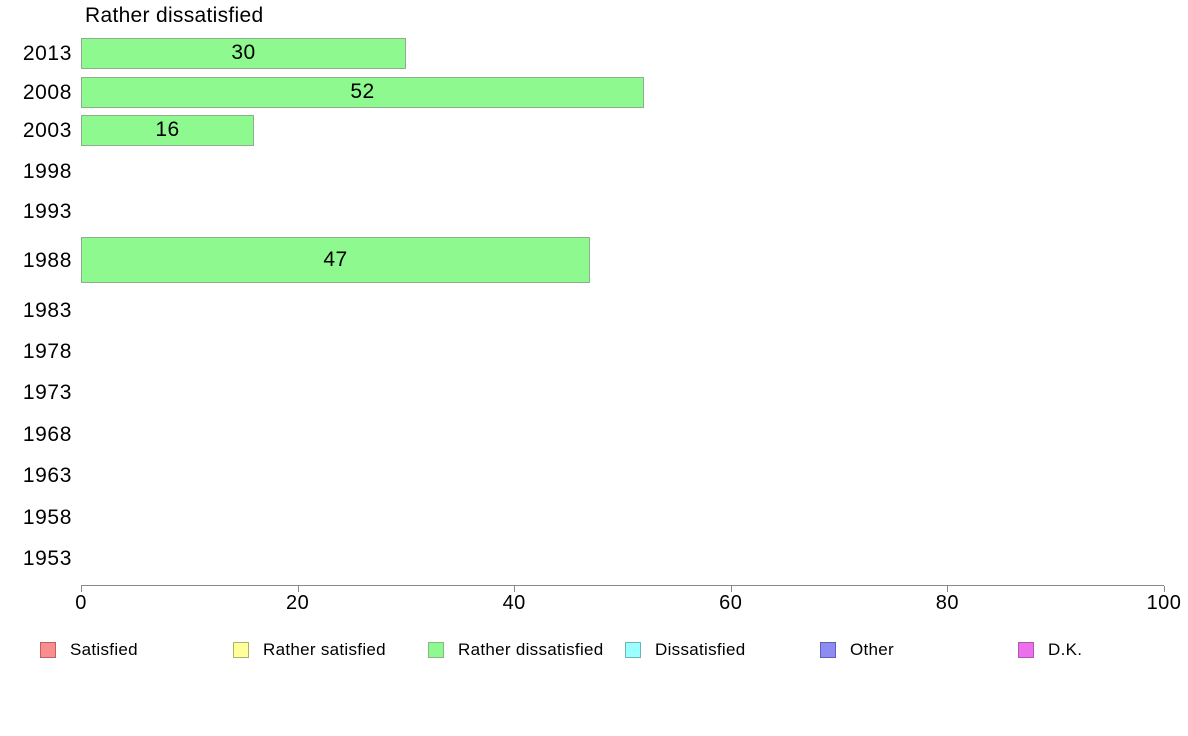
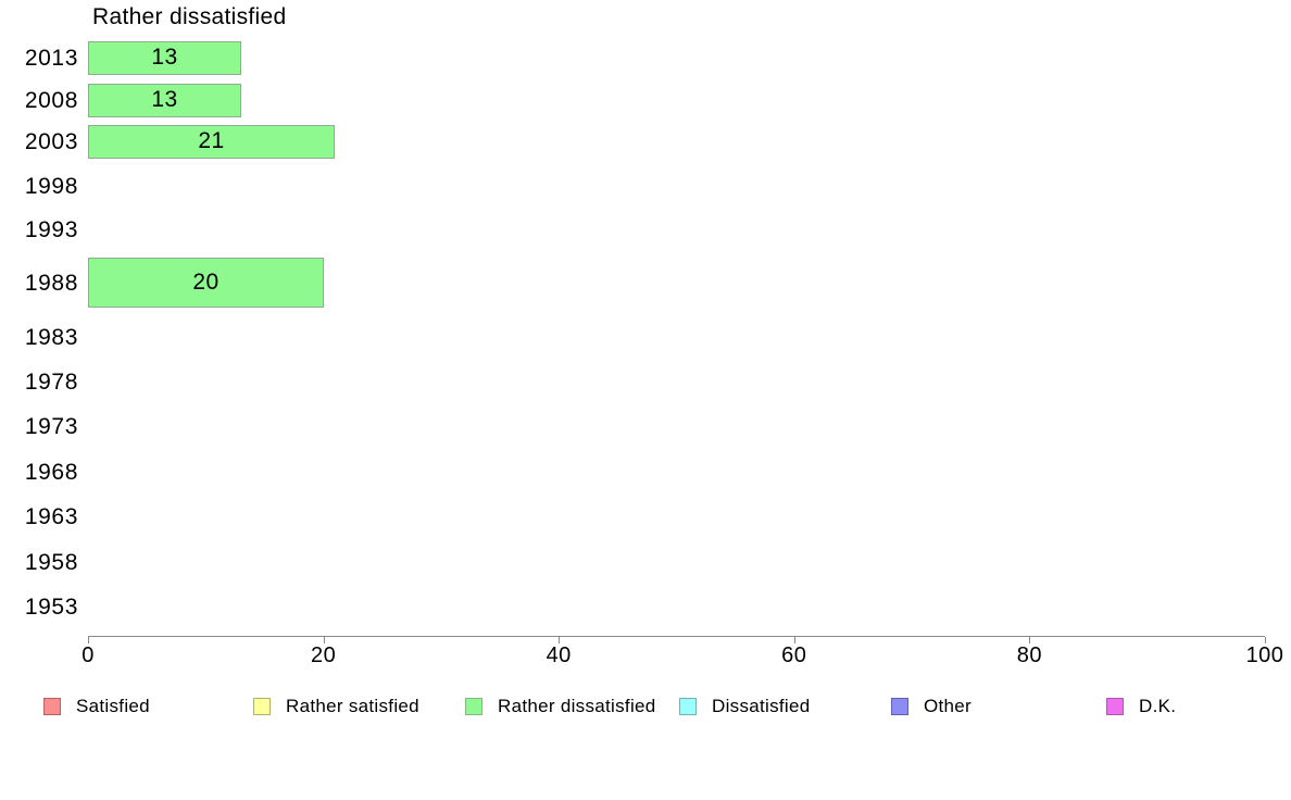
2013: 30 -> 13
2008: 52 -> 13
2003: 16 -> 21
1988: 47 -> 20
